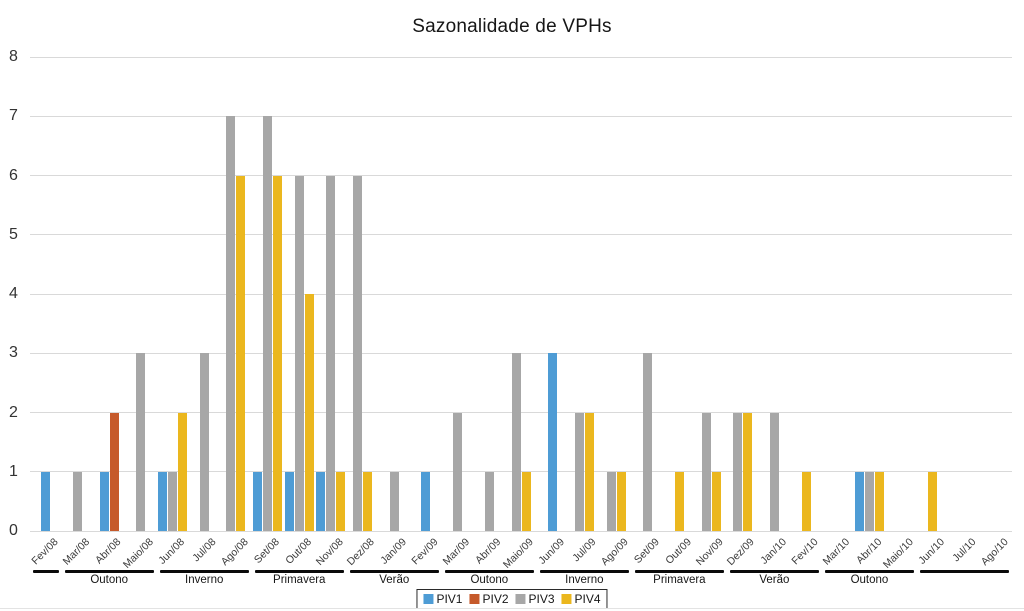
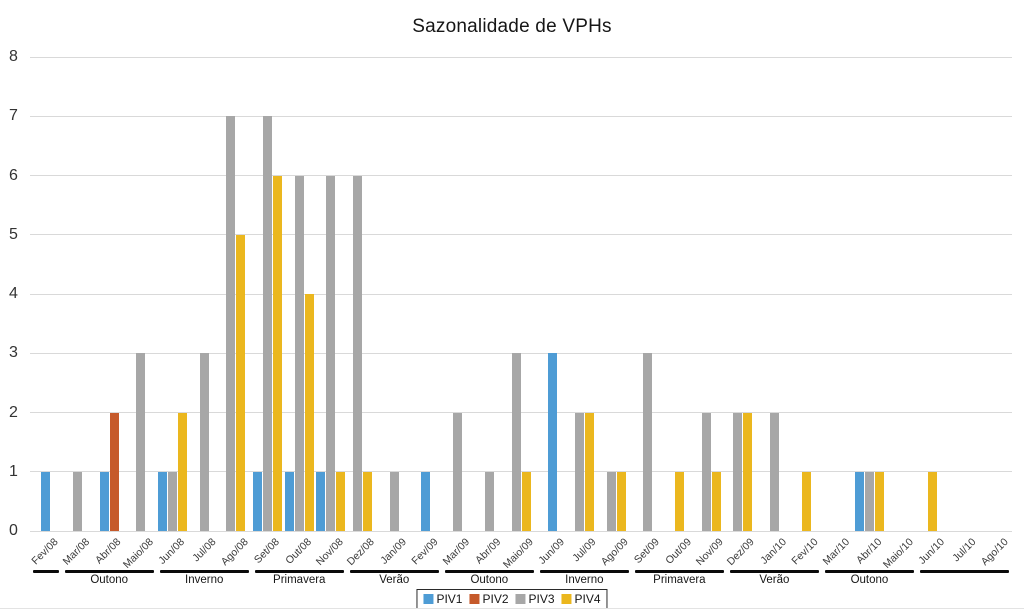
PIV4/Ago/08: 6 -> 5
